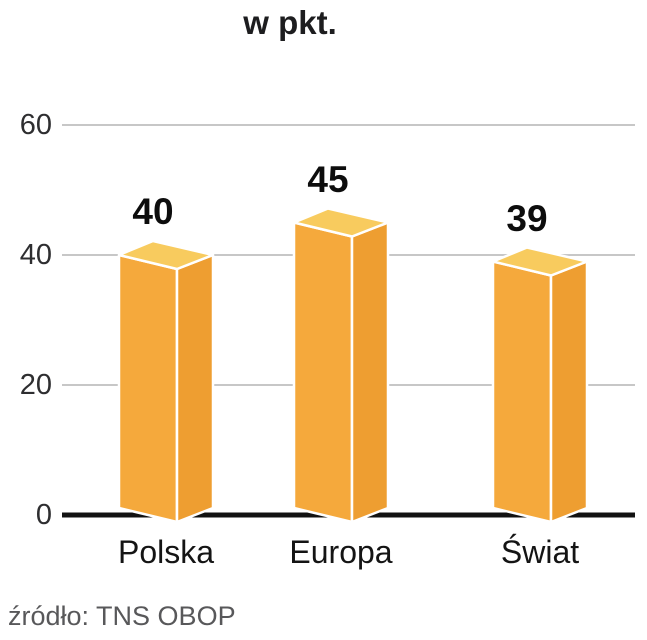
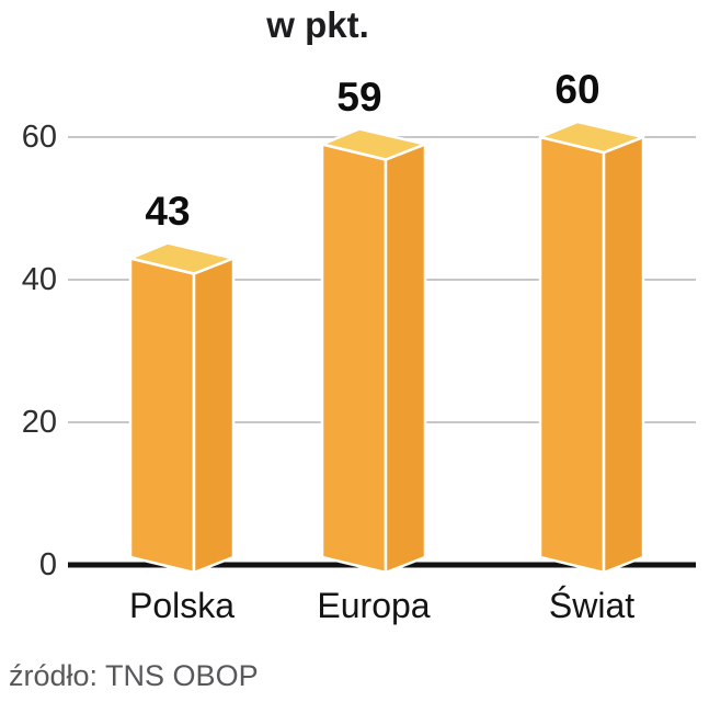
Polska: 40 -> 43
Europa: 45 -> 59
Świat: 39 -> 60
